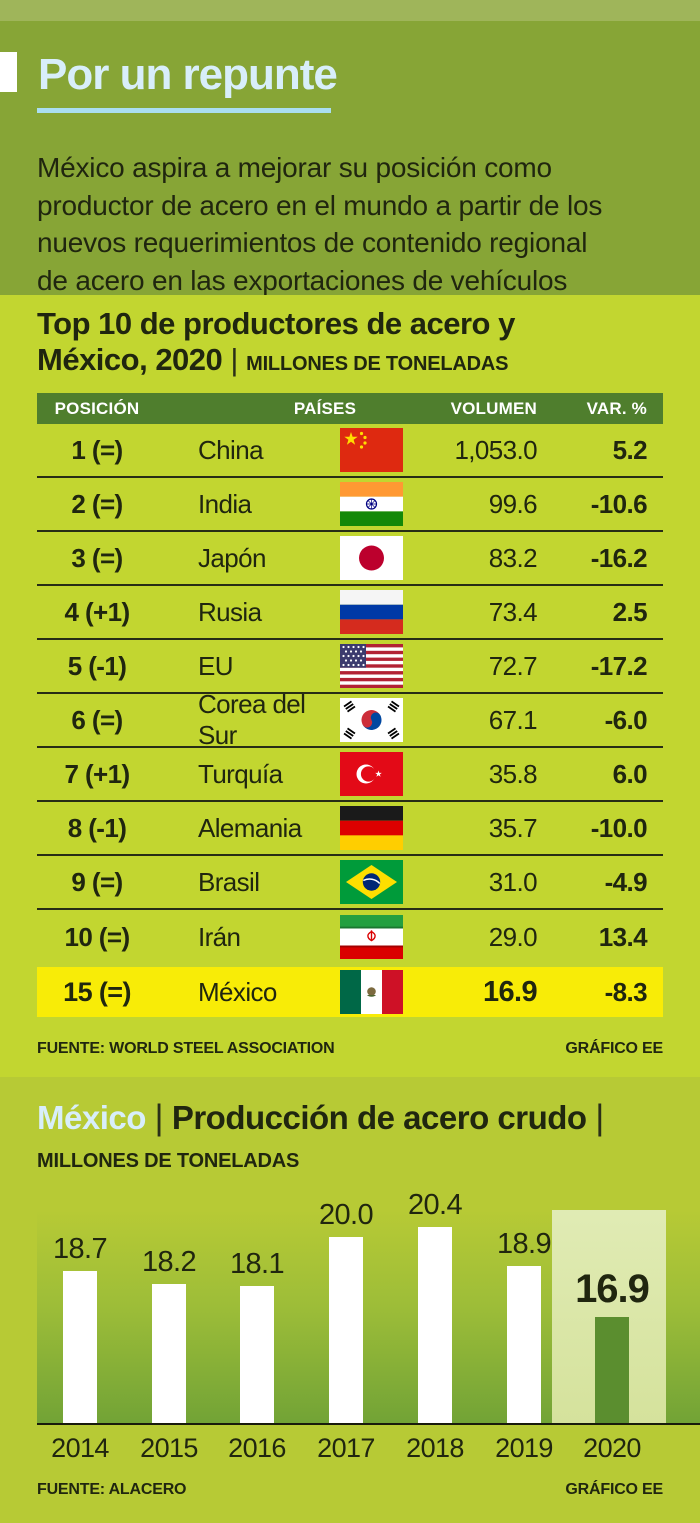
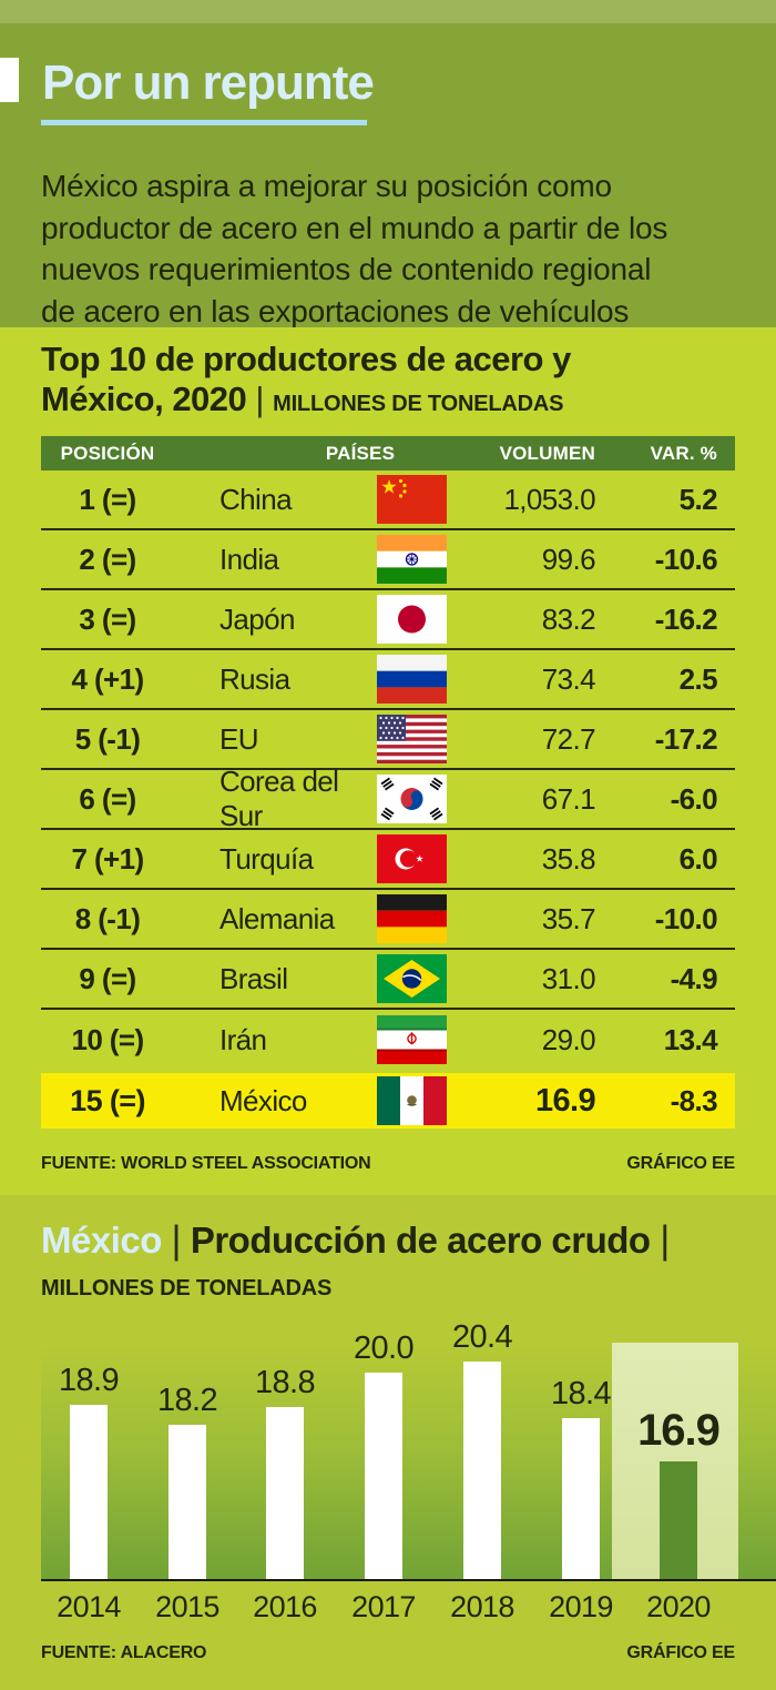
2014: 18.7 -> 18.9
2016: 18.1 -> 18.8
2019: 18.9 -> 18.4
